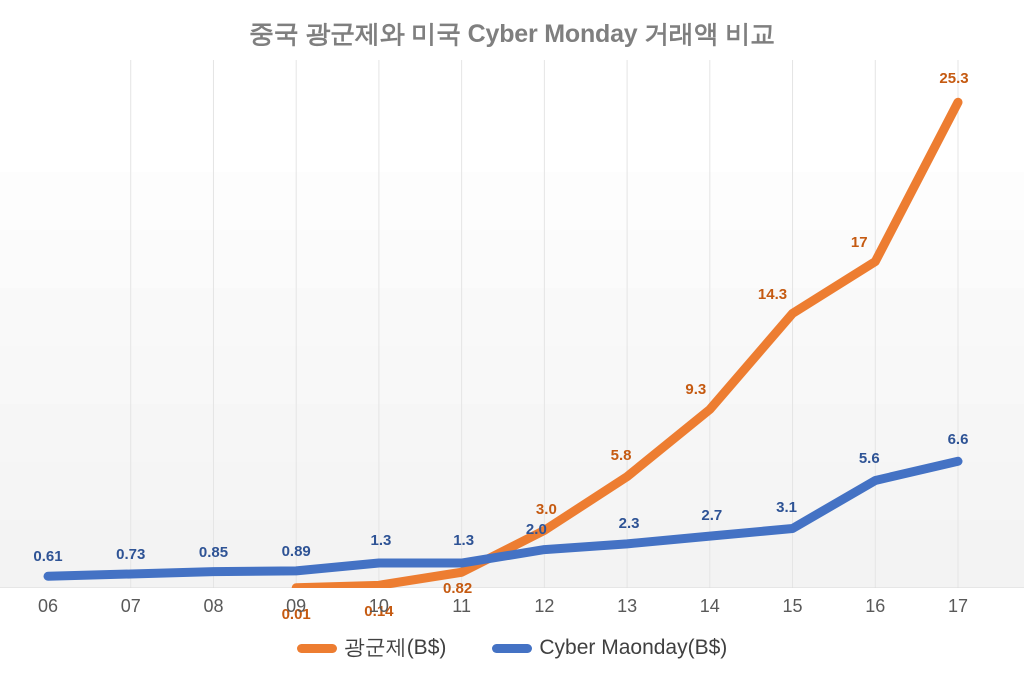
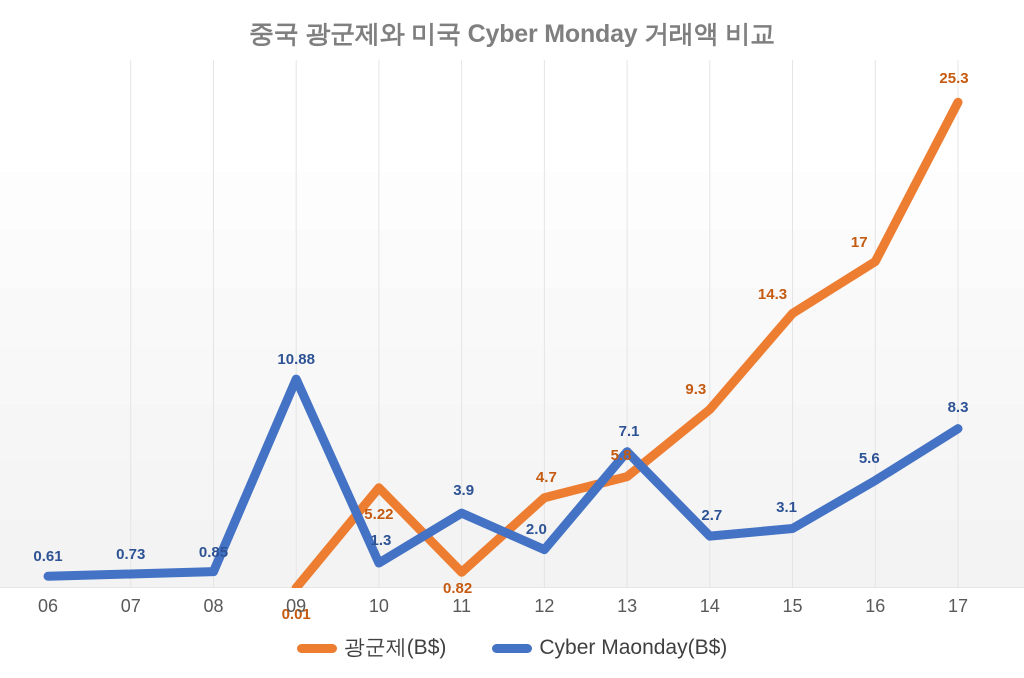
Cyber Maonday(B$)/09: 0.89 -> 10.88
광군제(B$)/10: 0.14 -> 5.22
Cyber Maonday(B$)/11: 1.3 -> 3.9
광군제(B$)/12: 3.0 -> 4.7
Cyber Maonday(B$)/13: 2.3 -> 7.1
Cyber Maonday(B$)/17: 6.6 -> 8.3
